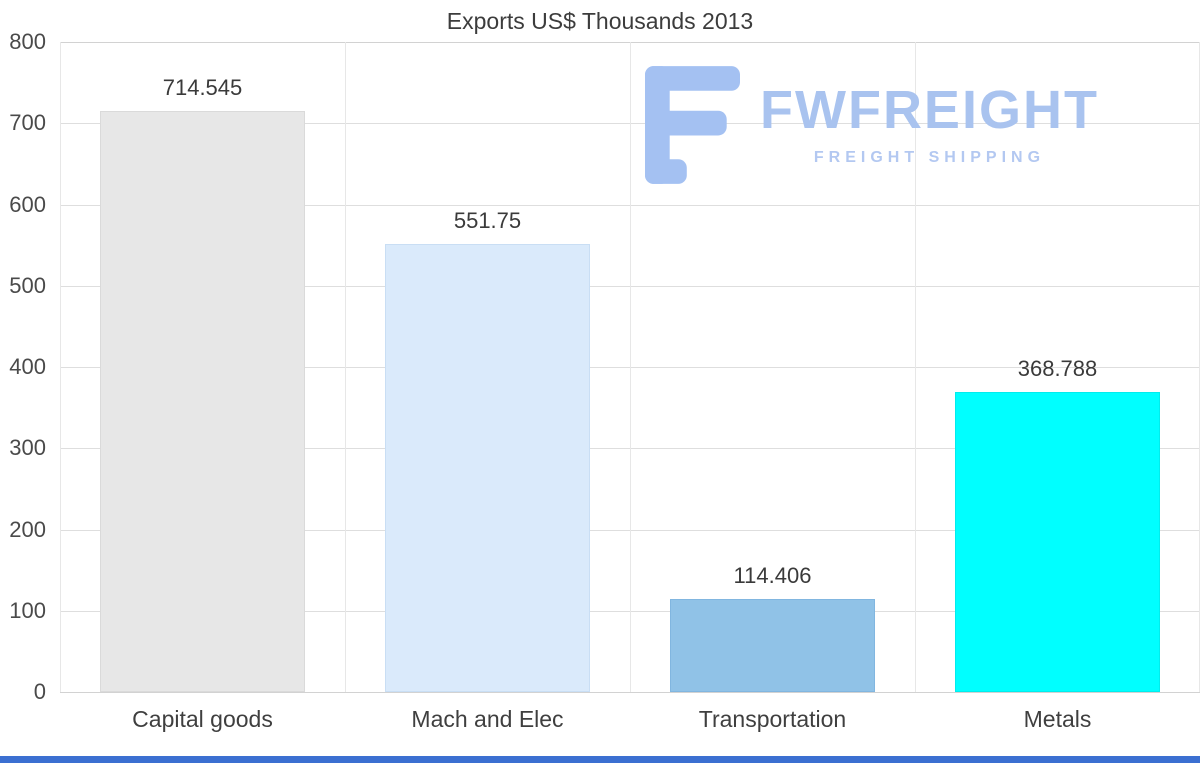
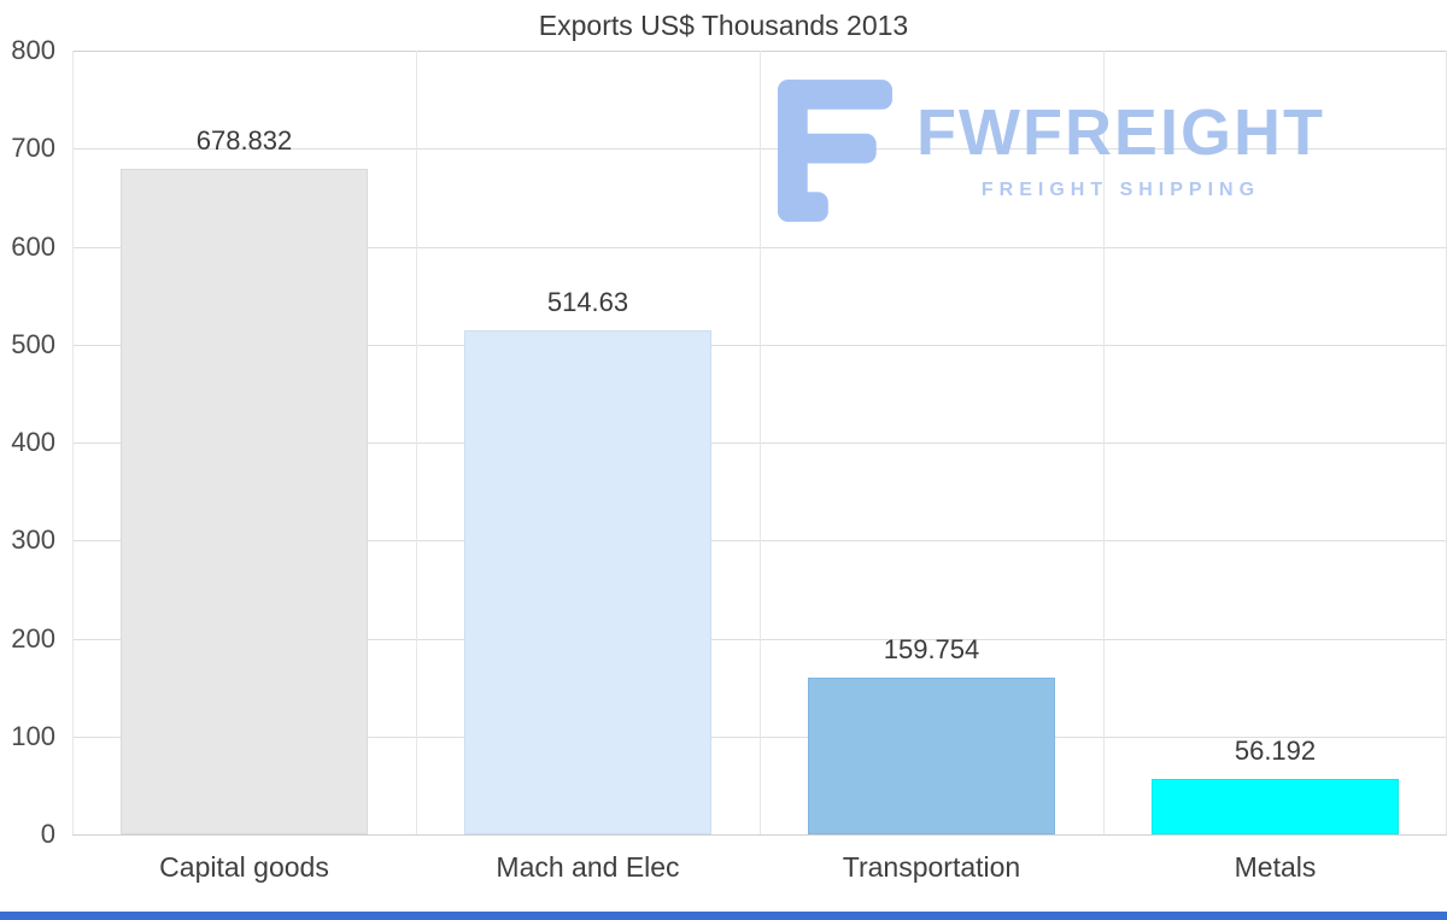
Capital goods: 714.545 -> 678.832
Mach and Elec: 551.75 -> 514.63
Transportation: 114.406 -> 159.754
Metals: 368.788 -> 56.192
